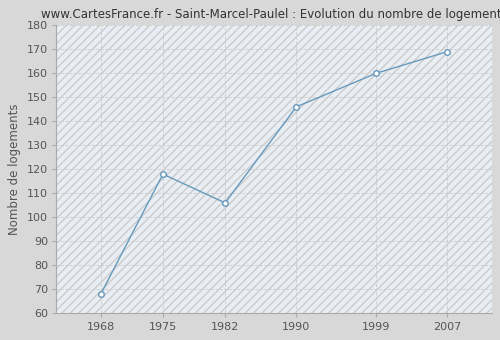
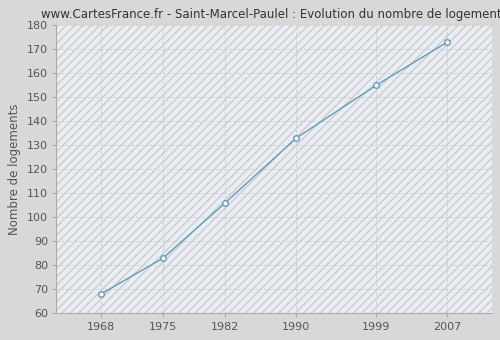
1975: 118 -> 83
1990: 146 -> 133
1999: 160 -> 155
2007: 169 -> 173
